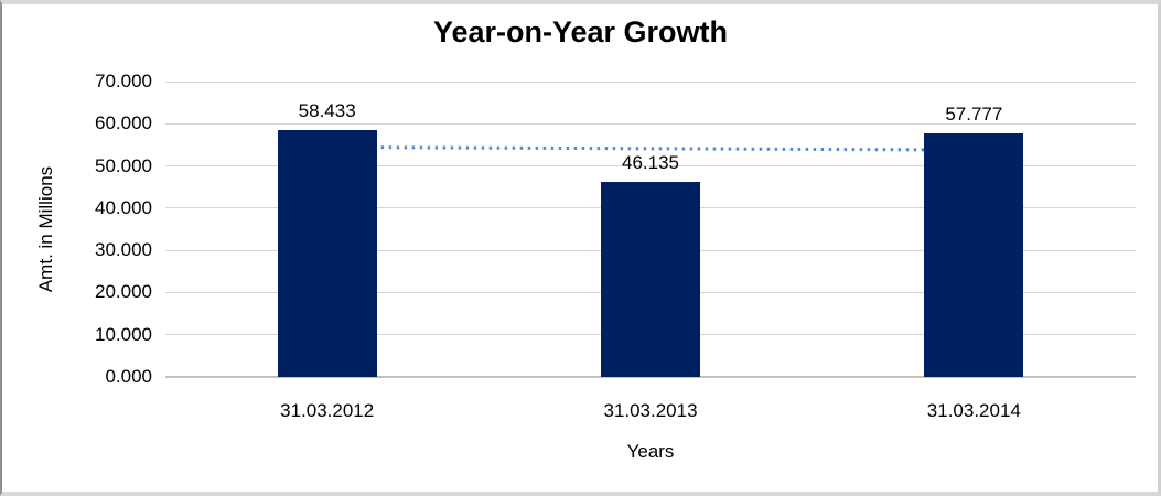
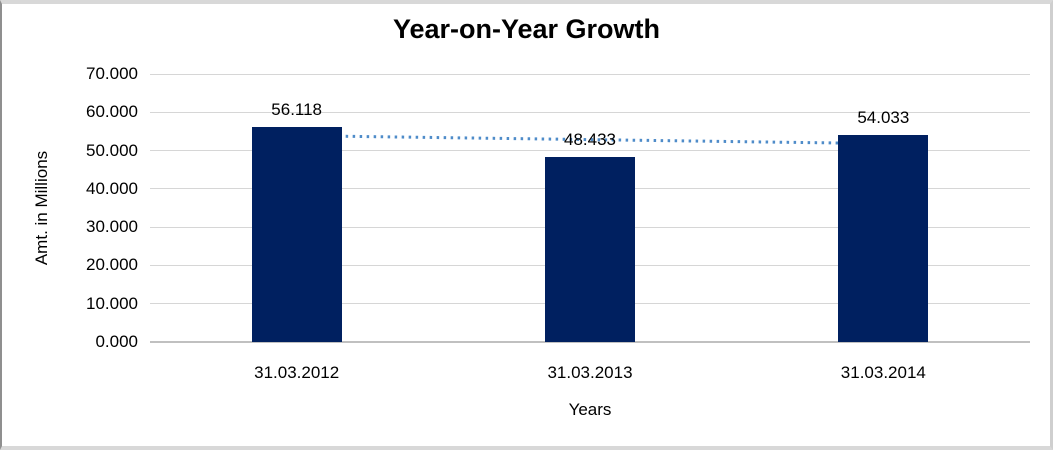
31.03.2012: 58.433 -> 56.118
31.03.2013: 46.135 -> 48.433
31.03.2014: 57.777 -> 54.033
